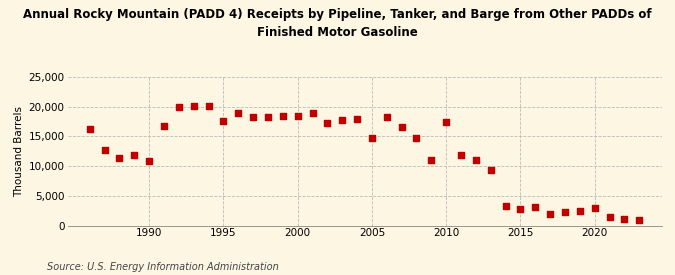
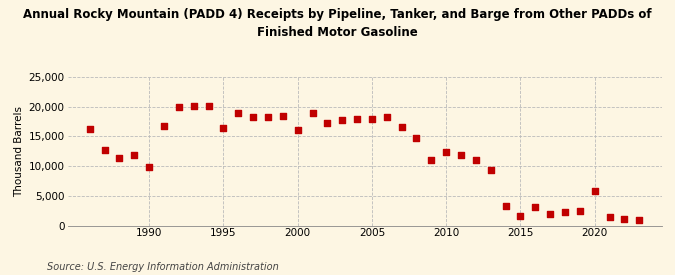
1990: 10,800 -> 9,800
1995: 17,600 -> 16,400
2000: 18,500 -> 16,000
2005: 14,700 -> 18,000
2010: 17,400 -> 12,400
2015: 2,800 -> 1,600
2020: 3,000 -> 5,800
